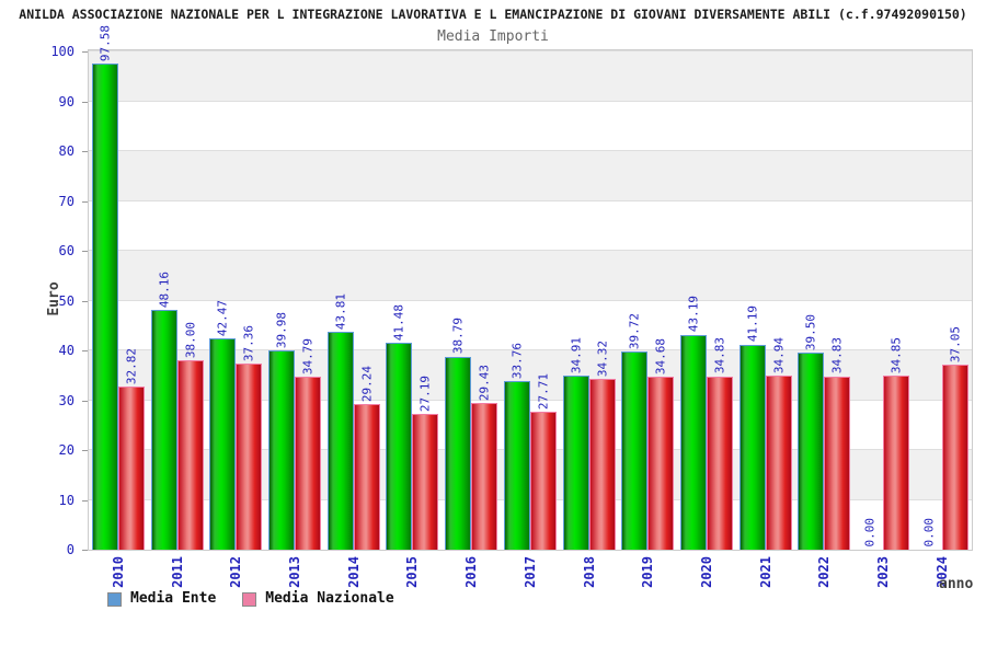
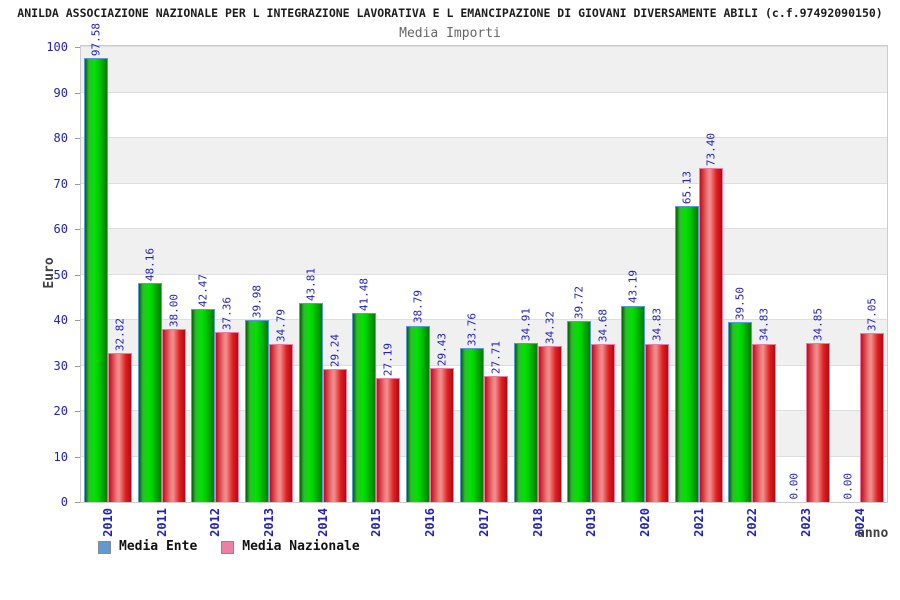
Media Ente/2021: 41.19 -> 65.13
Media Nazionale/2021: 34.94 -> 73.40
